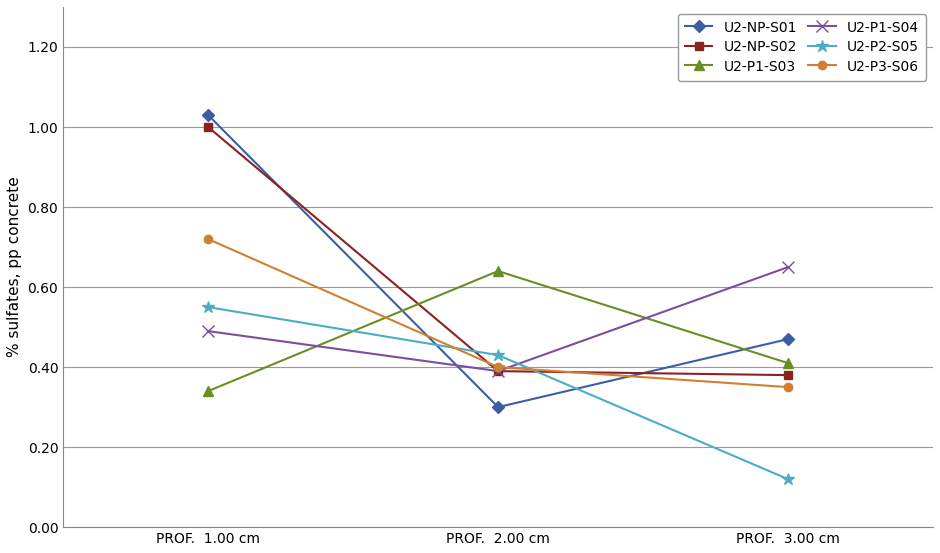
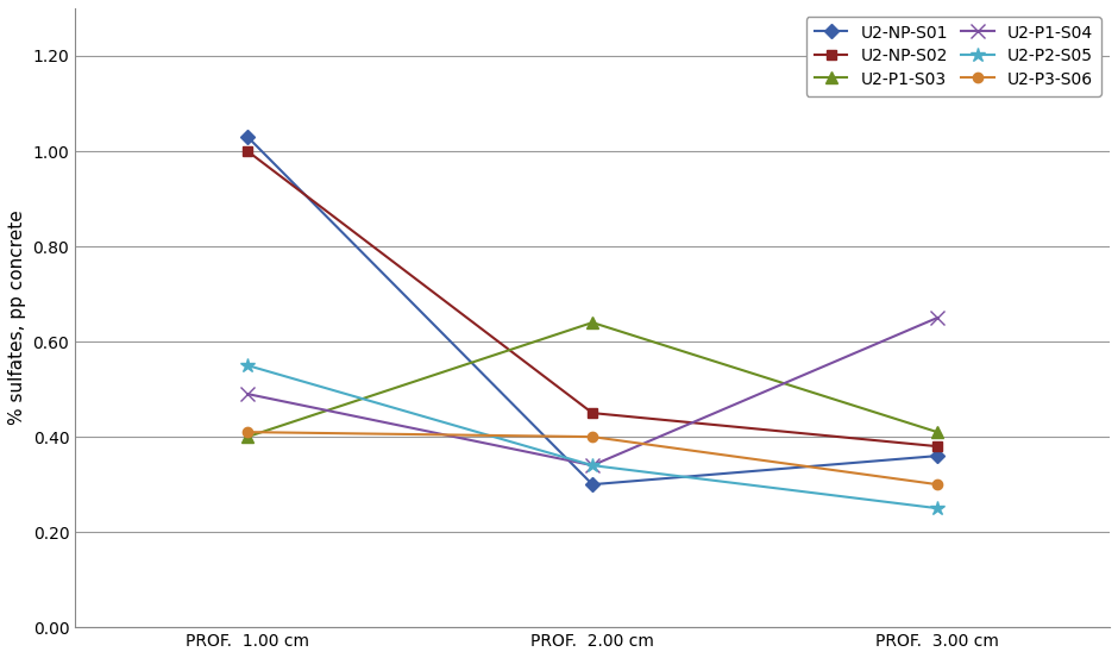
U2-P1-S03/PROF. 1.00 cm: 0.34 -> 0.40
U2-P3-S06/PROF. 1.00 cm: 0.72 -> 0.41
U2-NP-S02/PROF. 2.00 cm: 0.39 -> 0.45
U2-P1-S04/PROF. 2.00 cm: 0.39 -> 0.34
U2-P2-S05/PROF. 2.00 cm: 0.43 -> 0.34
U2-NP-S01/PROF. 3.00 cm: 0.47 -> 0.36
U2-P2-S05/PROF. 3.00 cm: 0.12 -> 0.25
U2-P3-S06/PROF. 3.00 cm: 0.35 -> 0.30
